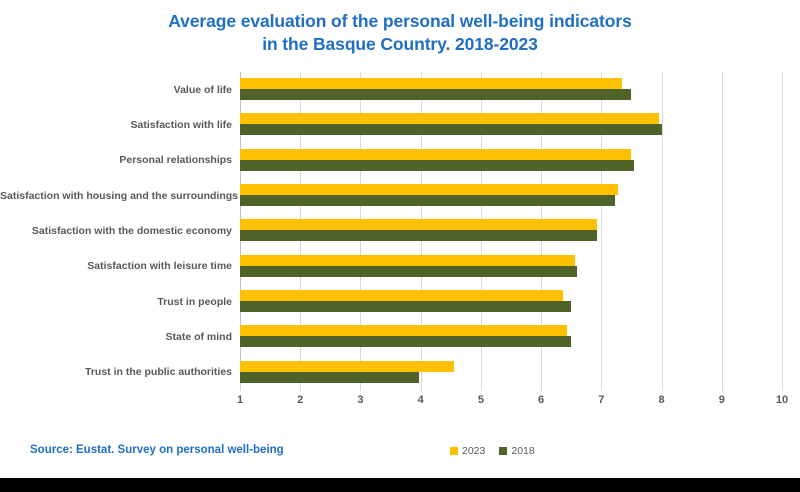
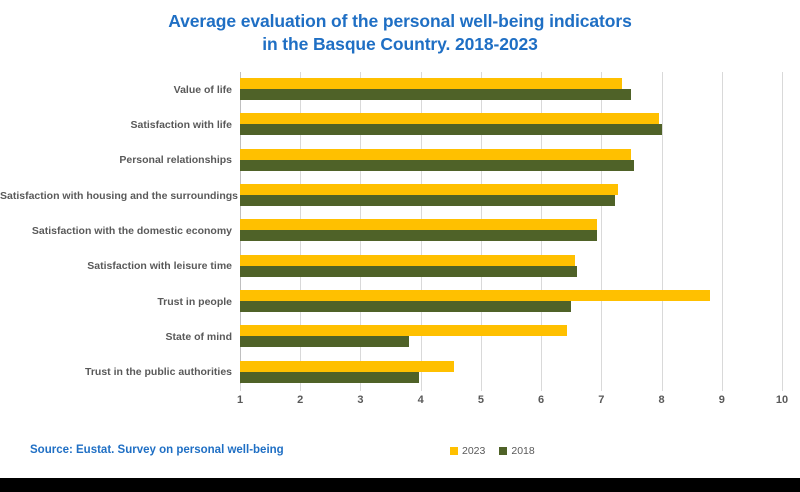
2023/Trust in people: 6.4 -> 8.8
2018/State of mind: 6.5 -> 3.8
